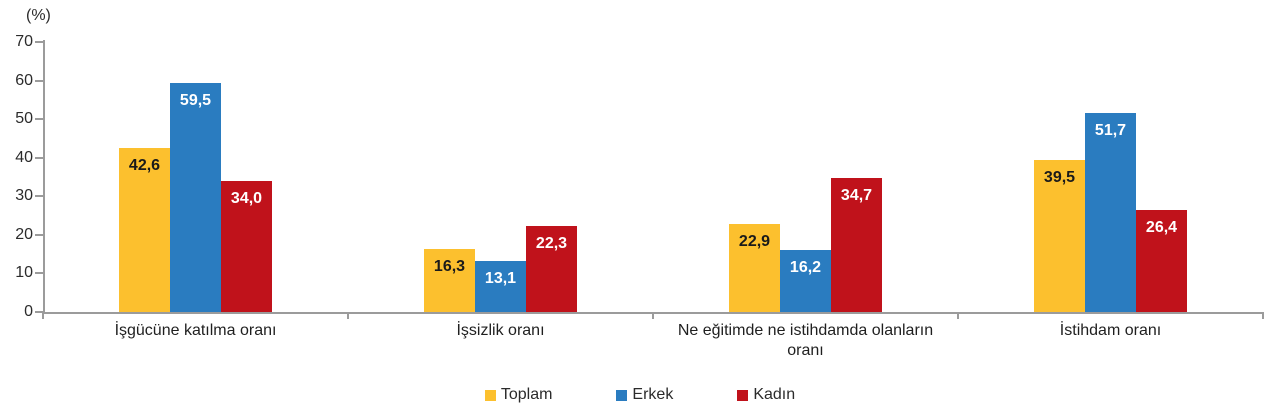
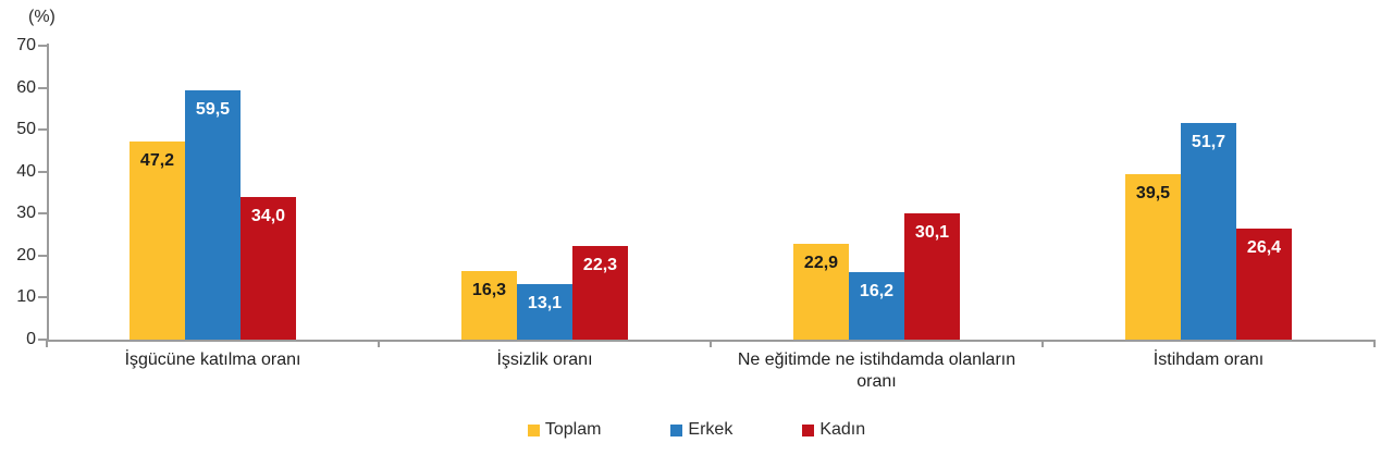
Toplam/İşgücüne katılma oranı: 42,6 -> 47,2
Kadın/Ne eğitimde ne istihdamda olanların oranı: 34,7 -> 30,1
